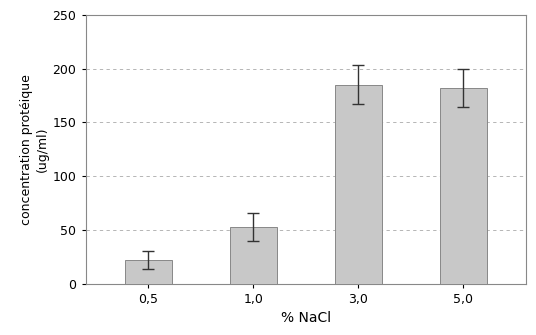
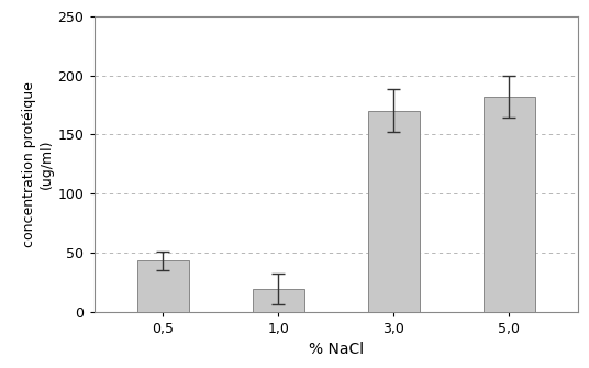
0,5: 22 -> 43
1,0: 53 -> 19
3,0: 185 -> 170
